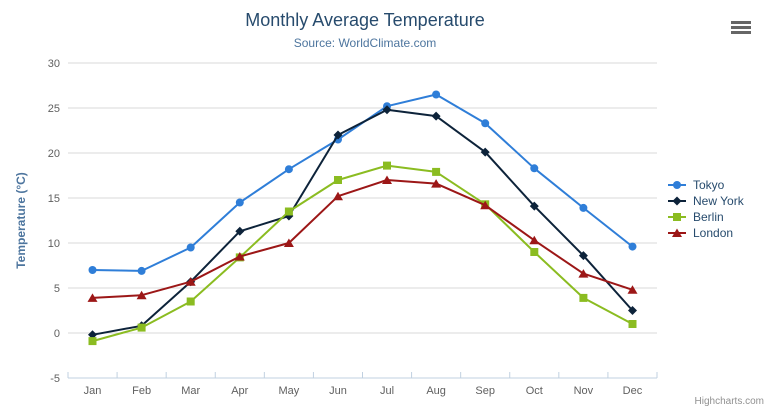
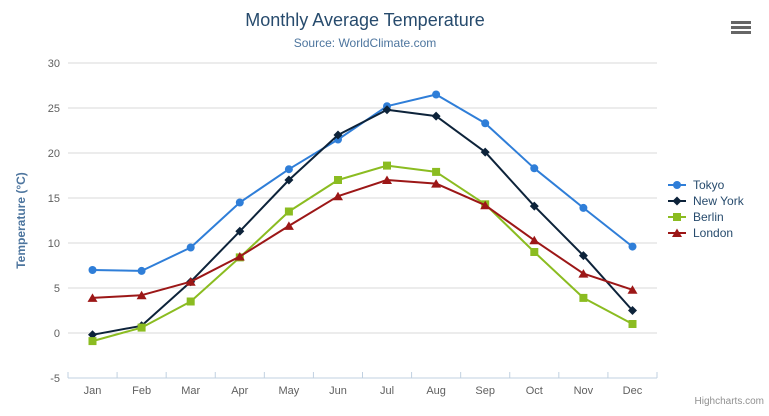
New York/May: 13 -> 17
London/May: 10 -> 12
